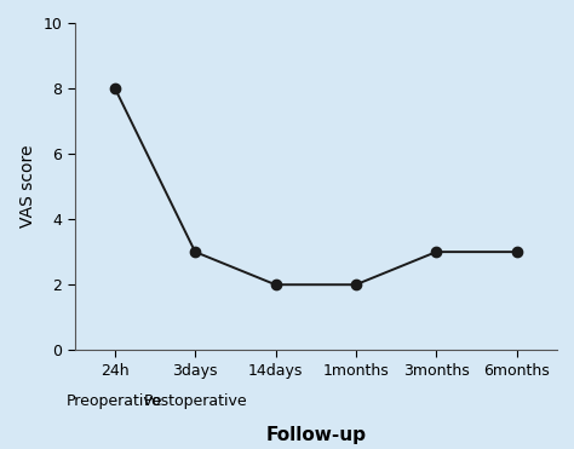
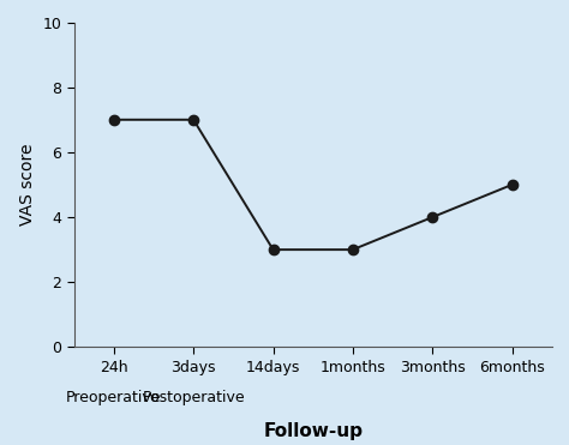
24h: 8 -> 7
3days: 3 -> 7
14days: 2 -> 3
1months: 2 -> 3
3months: 3 -> 4
6months: 3 -> 5
